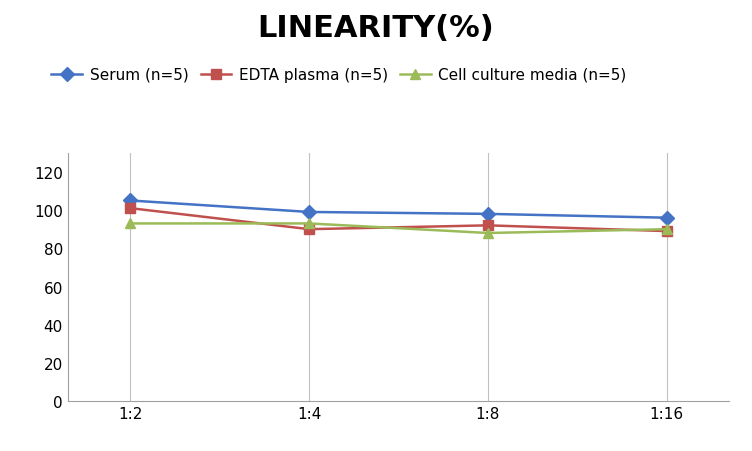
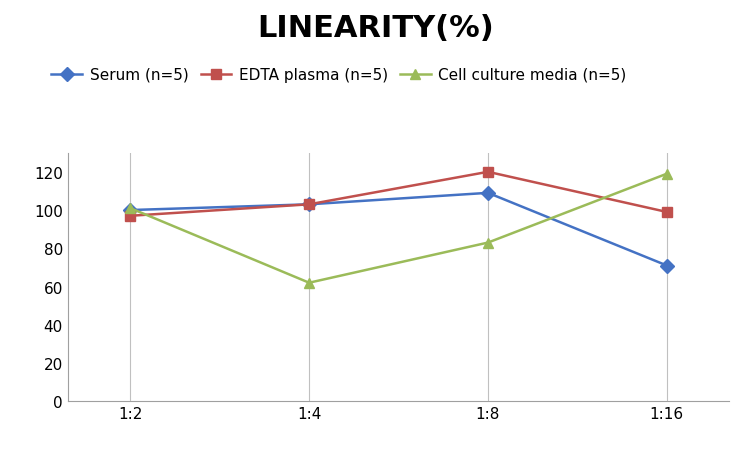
Serum (n=5)/1:2: 105 -> 100
EDTA plasma (n=5)/1:2: 101 -> 97
Cell culture media (n=5)/1:2: 93 -> 101
Serum (n=5)/1:4: 99 -> 103
EDTA plasma (n=5)/1:4: 90 -> 103
Cell culture media (n=5)/1:4: 93 -> 62
Serum (n=5)/1:8: 98 -> 109
EDTA plasma (n=5)/1:8: 92 -> 120
Cell culture media (n=5)/1:8: 88 -> 83
Serum (n=5)/1:16: 96 -> 71
EDTA plasma (n=5)/1:16: 89 -> 99
Cell culture media (n=5)/1:16: 90 -> 119
